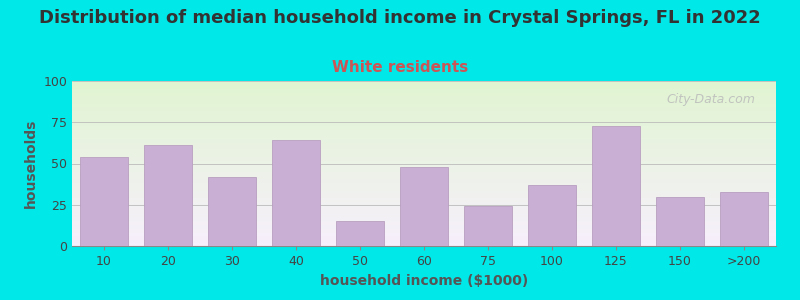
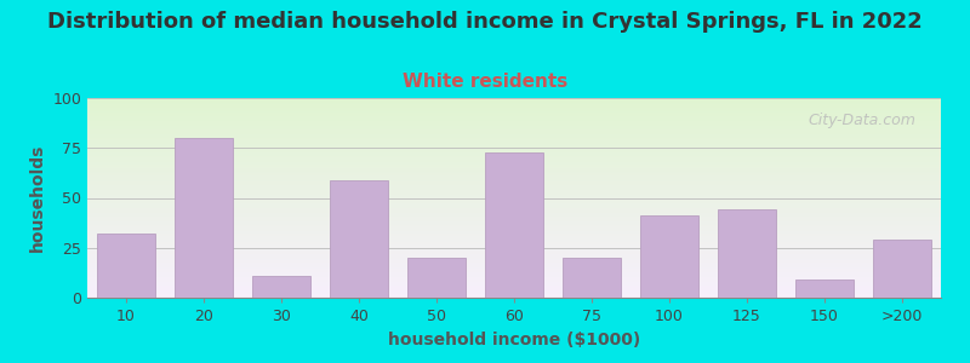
10: 54 -> 32
20: 61 -> 80
30: 42 -> 11
40: 64 -> 59
50: 15 -> 20
60: 48 -> 73
75: 24 -> 20
100: 37 -> 41
125: 73 -> 44
150: 30 -> 9
>200: 33 -> 29
